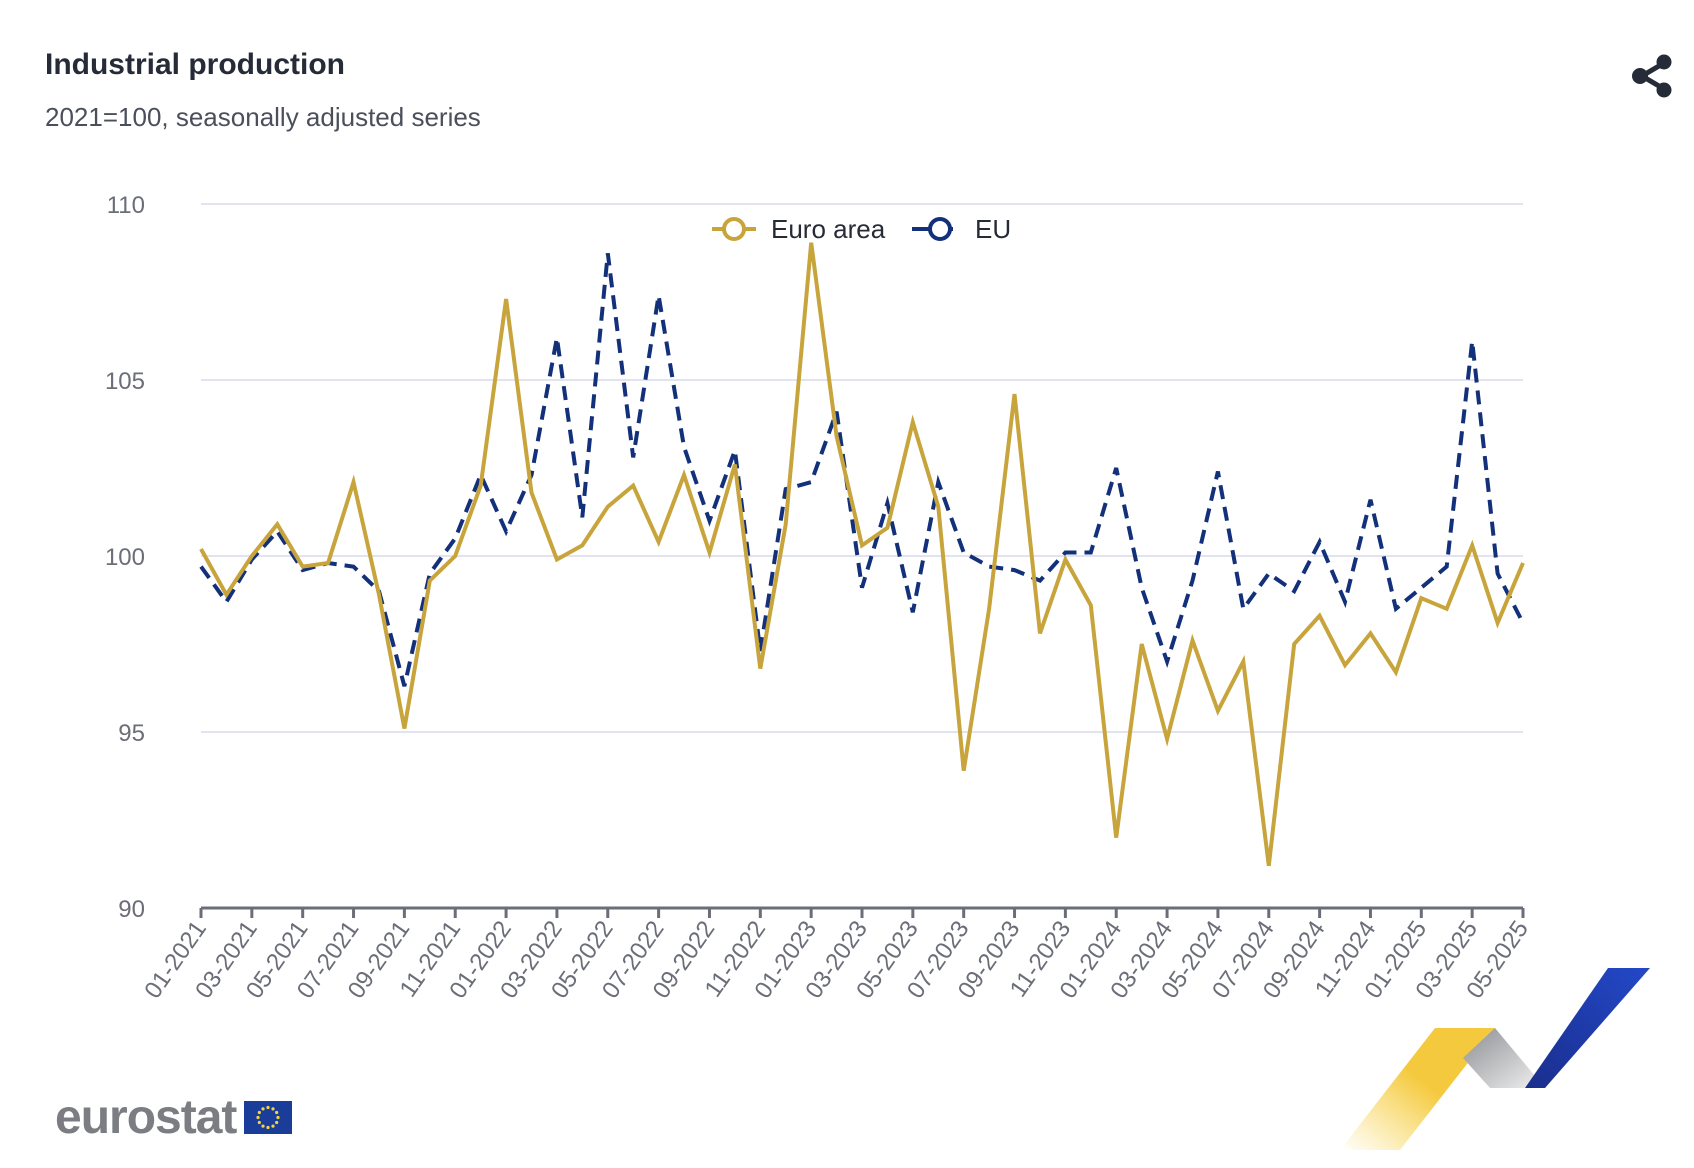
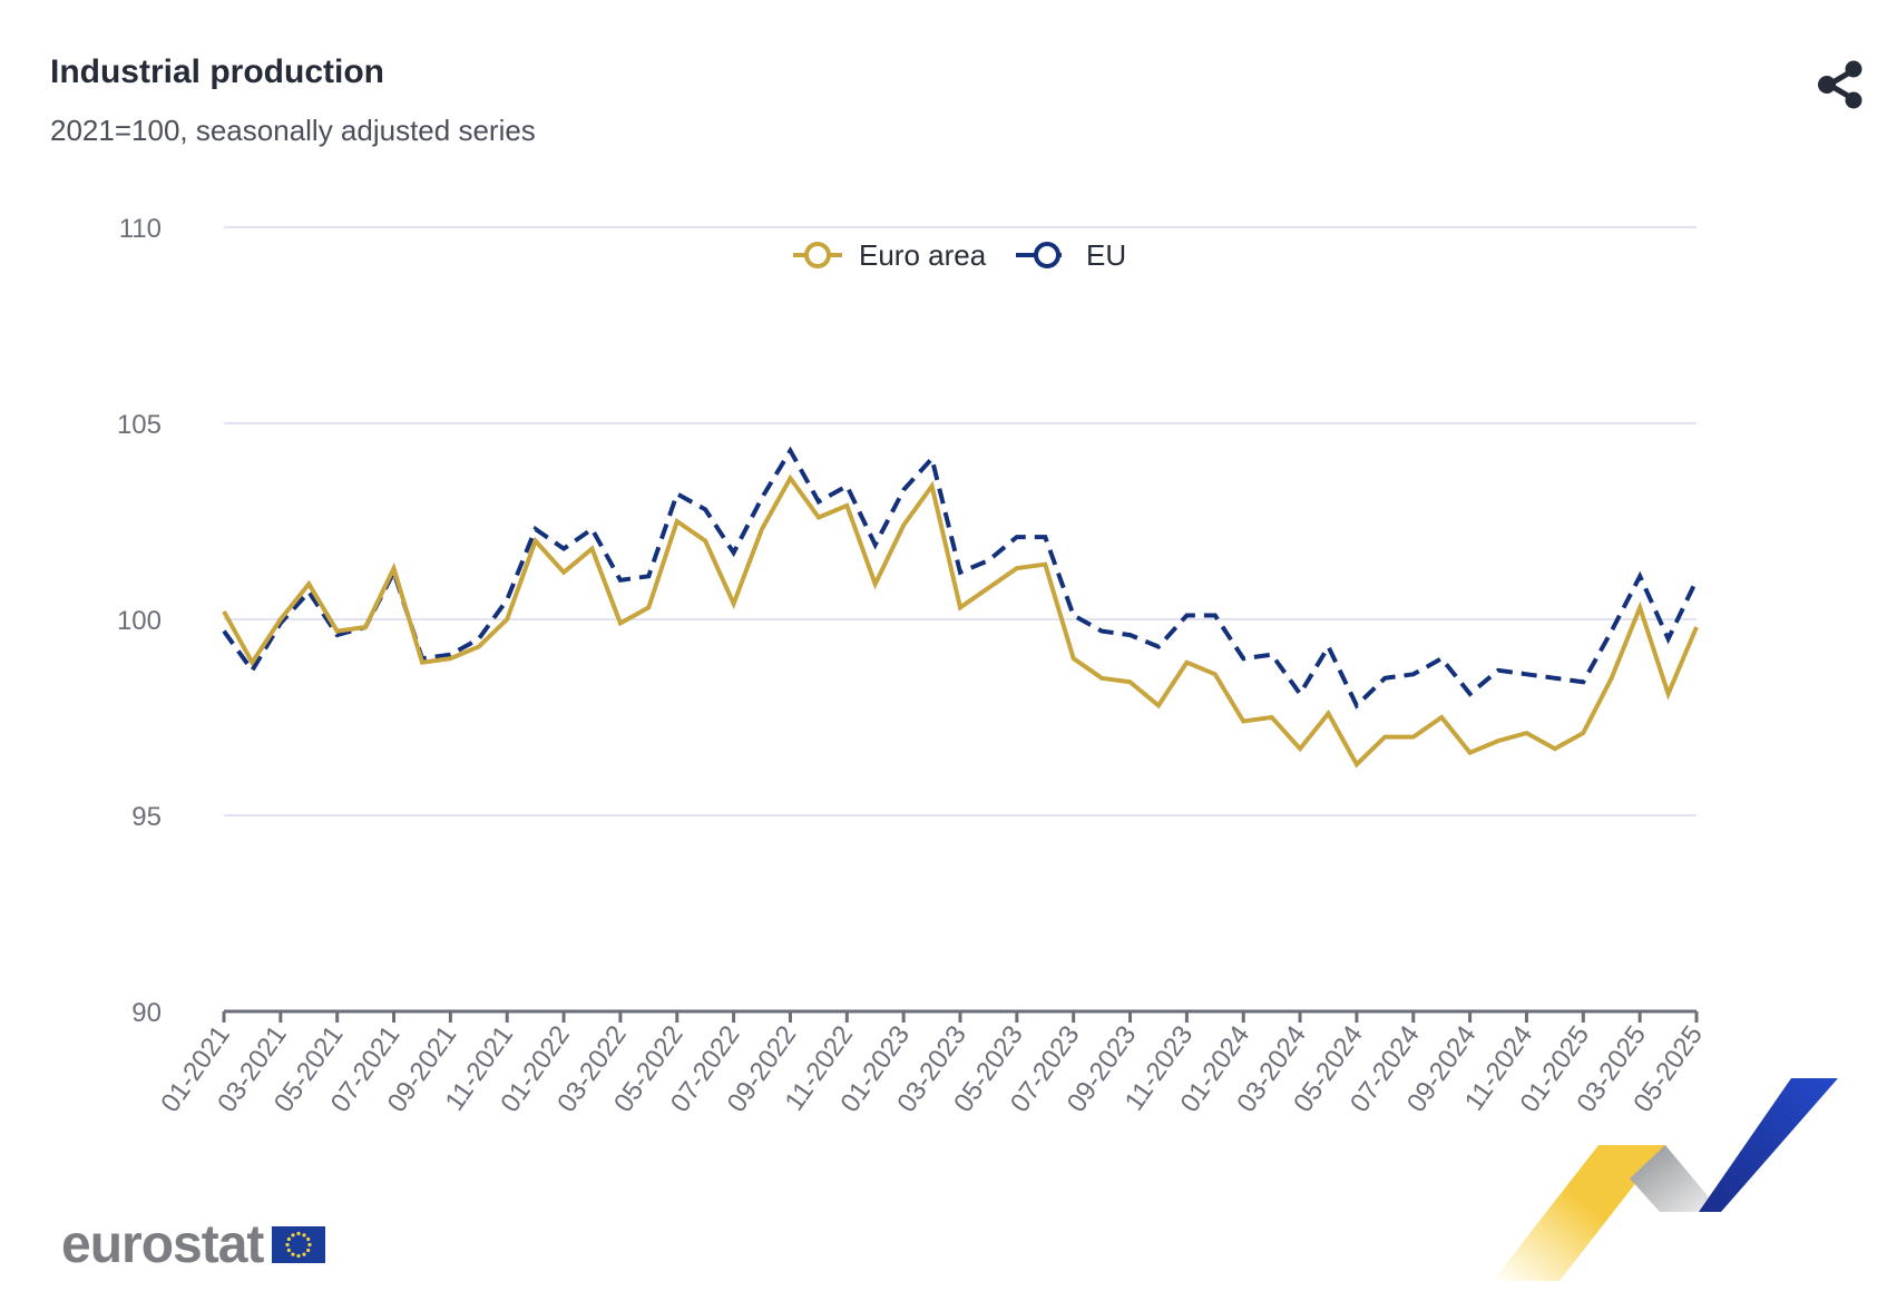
Euro area/07-2021: 102.1 -> 101.3
EU/07-2021: 99.7 -> 101.2
Euro area/09-2021: 95.1 -> 99.0
EU/09-2021: 96.3 -> 99.1
Euro area/01-2022: 107.3 -> 101.2
EU/01-2022: 100.7 -> 101.8
EU/03-2022: 106.2 -> 101.0
Euro area/05-2022: 101.4 -> 102.5
EU/05-2022: 108.6 -> 103.2
EU/07-2022: 107.4 -> 101.7
Euro area/09-2022: 100.1 -> 103.6
EU/09-2022: 101.0 -> 104.3
Euro area/11-2022: 96.8 -> 102.9
EU/11-2022: 97.3 -> 103.4
Euro area/01-2023: 108.9 -> 102.4
EU/01-2023: 102.1 -> 103.3
EU/03-2023: 99.1 -> 101.2
Euro area/05-2023: 103.8 -> 101.3
EU/05-2023: 98.4 -> 102.1
Euro area/07-2023: 93.9 -> 99.0
Euro area/09-2023: 104.6 -> 98.4
Euro area/11-2023: 99.9 -> 98.9
Euro area/01-2024: 92.0 -> 97.4
EU/01-2024: 102.5 -> 99.0
Euro area/03-2024: 94.8 -> 96.7
EU/03-2024: 97.0 -> 98.1
Euro area/05-2024: 95.6 -> 96.3
EU/05-2024: 102.4 -> 97.8
Euro area/07-2024: 91.2 -> 97.0
EU/07-2024: 99.5 -> 98.6
Euro area/09-2024: 98.3 -> 96.6
EU/09-2024: 100.4 -> 98.1
Euro area/11-2024: 97.8 -> 97.1
EU/11-2024: 101.6 -> 98.6
Euro area/01-2025: 98.8 -> 97.1
EU/01-2025: 99.1 -> 98.4
EU/03-2025: 106.1 -> 101.1
EU/05-2025: 98.1 -> 101.0
